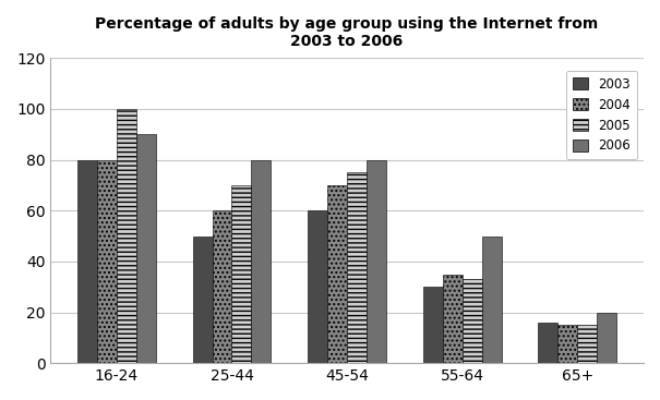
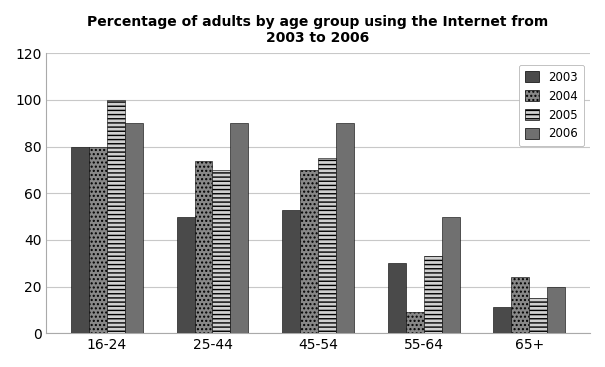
2004/25-44: 60 -> 74
2006/25-44: 80 -> 90
2003/45-54: 60 -> 53
2006/45-54: 80 -> 90
2004/55-64: 35 -> 9
2003/65+: 16 -> 11
2004/65+: 15 -> 24
